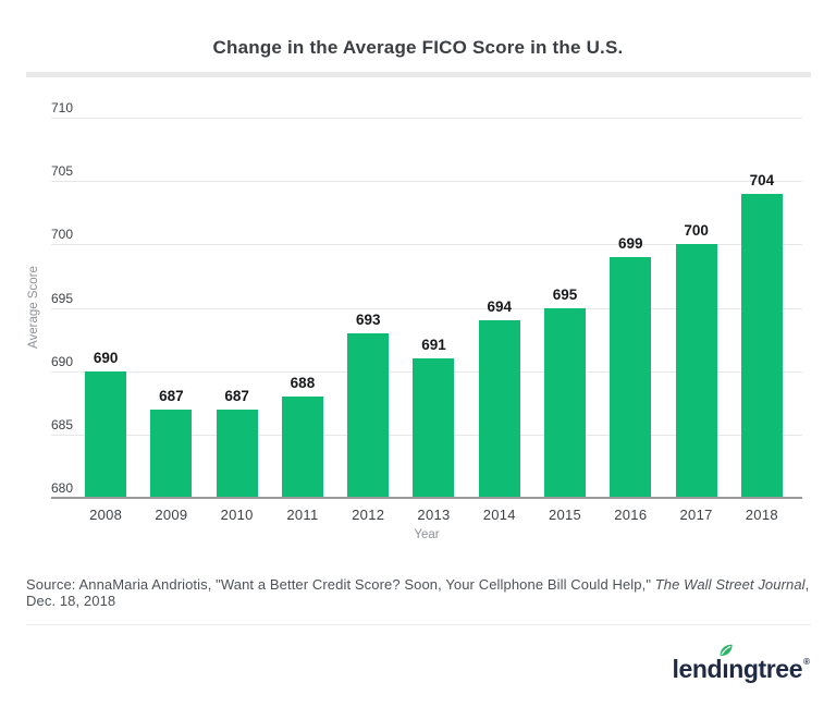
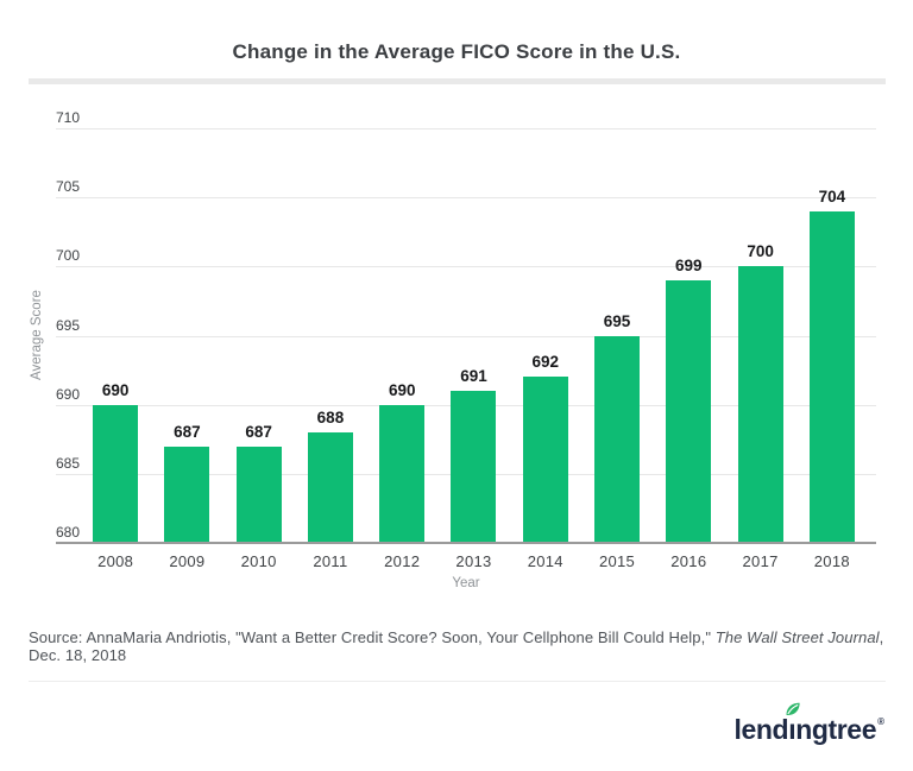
2012: 693 -> 690
2014: 694 -> 692
